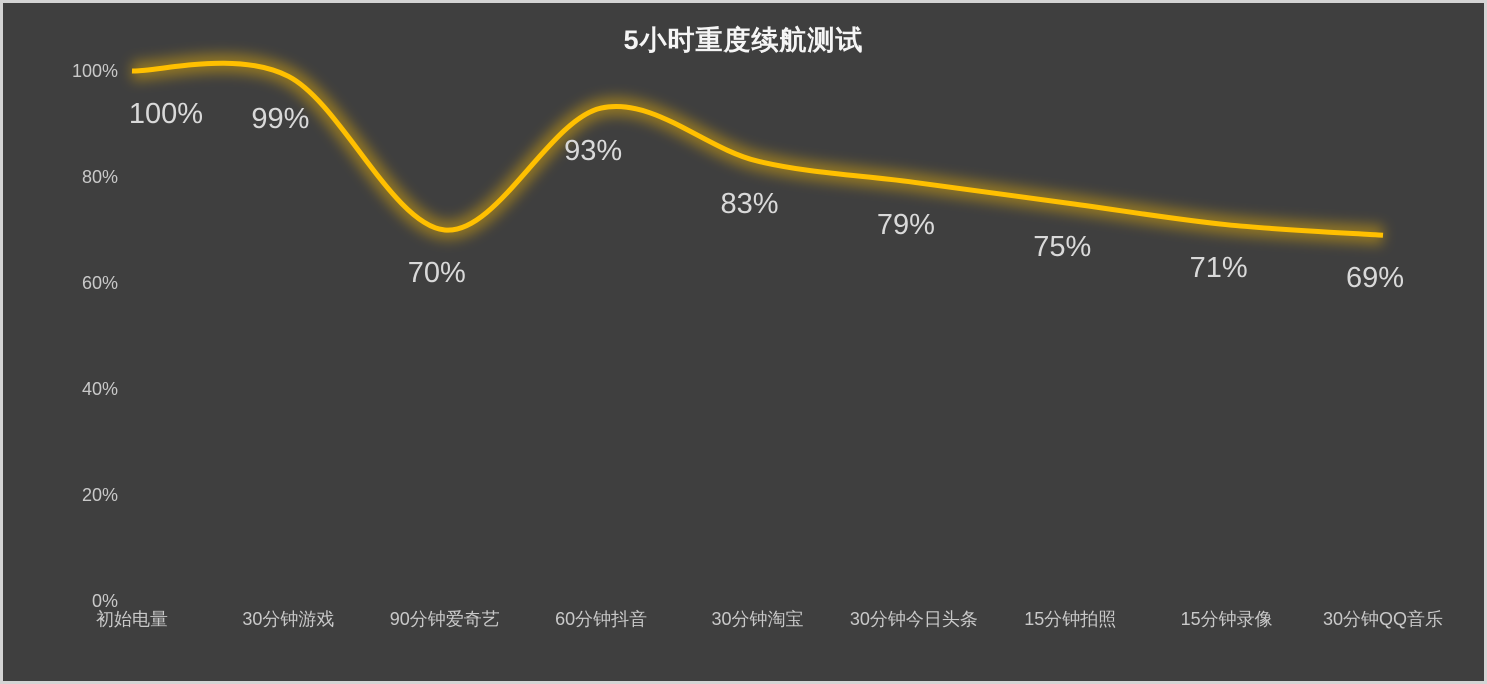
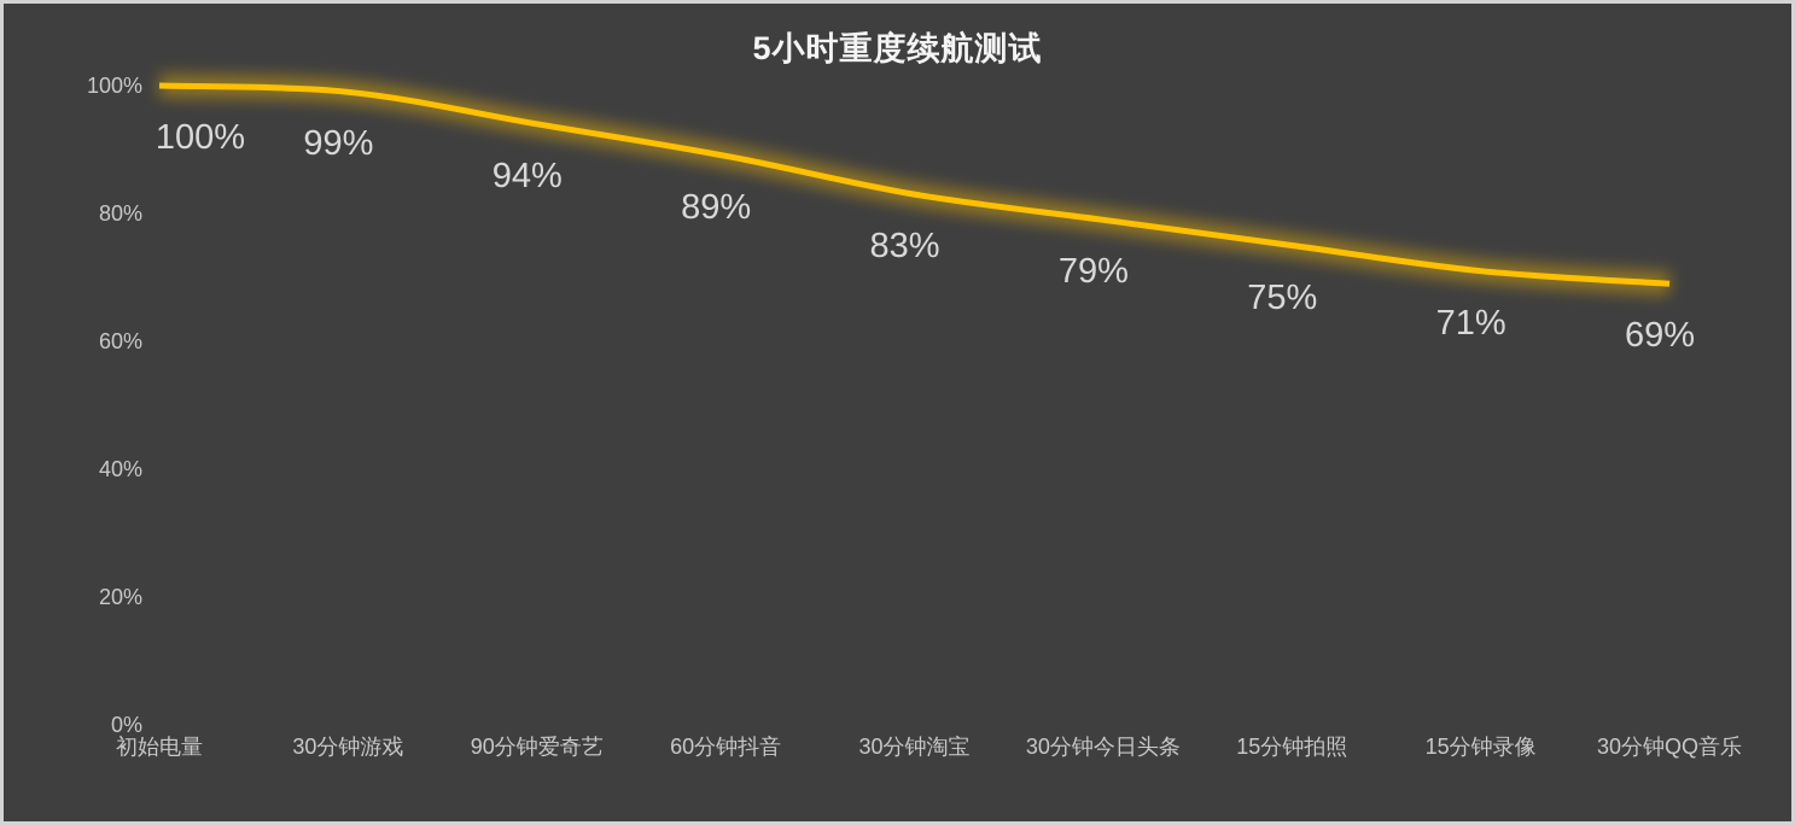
90分钟爱奇艺: 70% -> 94%
60分钟抖音: 93% -> 89%
